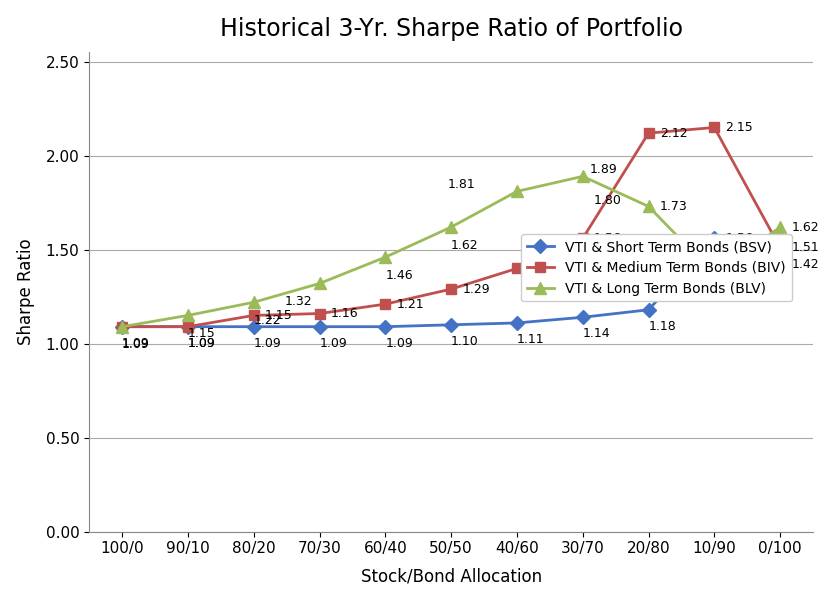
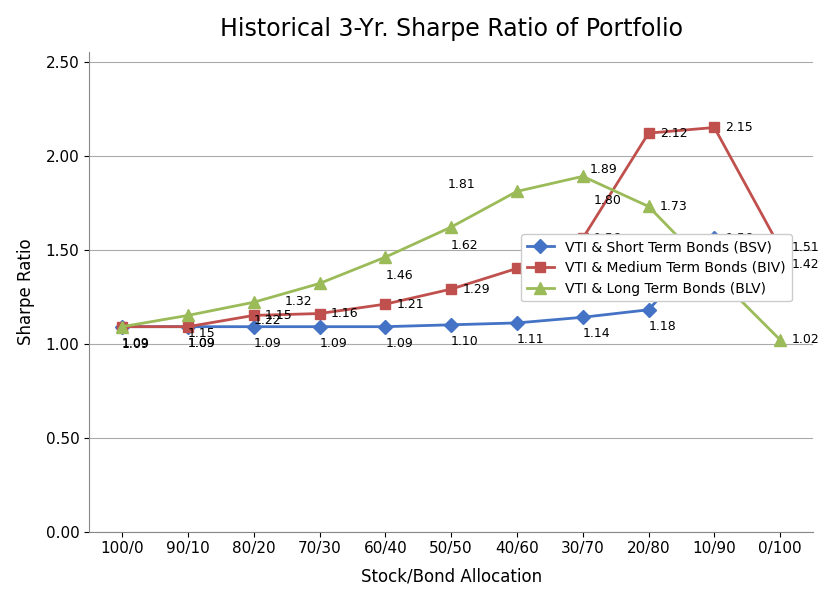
VTI & Long Term Bonds (BLV)/0/100: 1.62 -> 1.02
